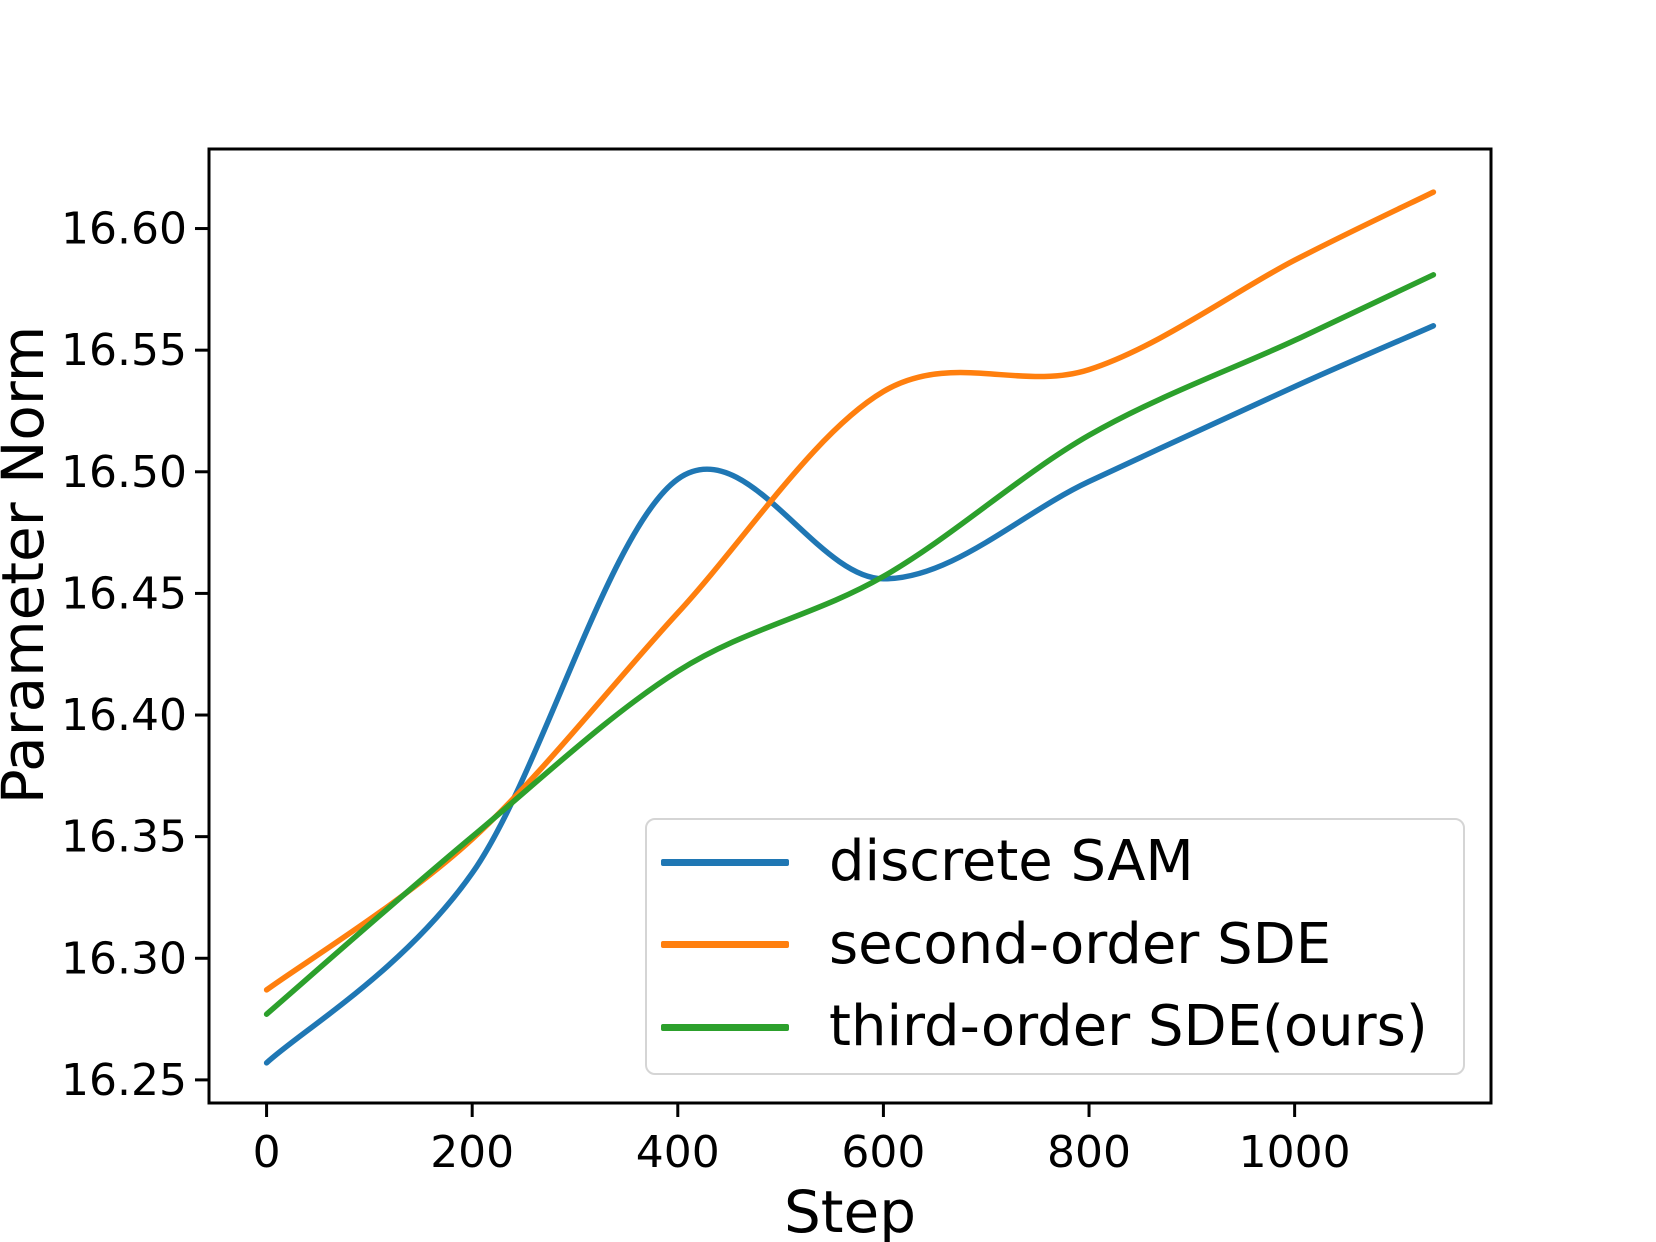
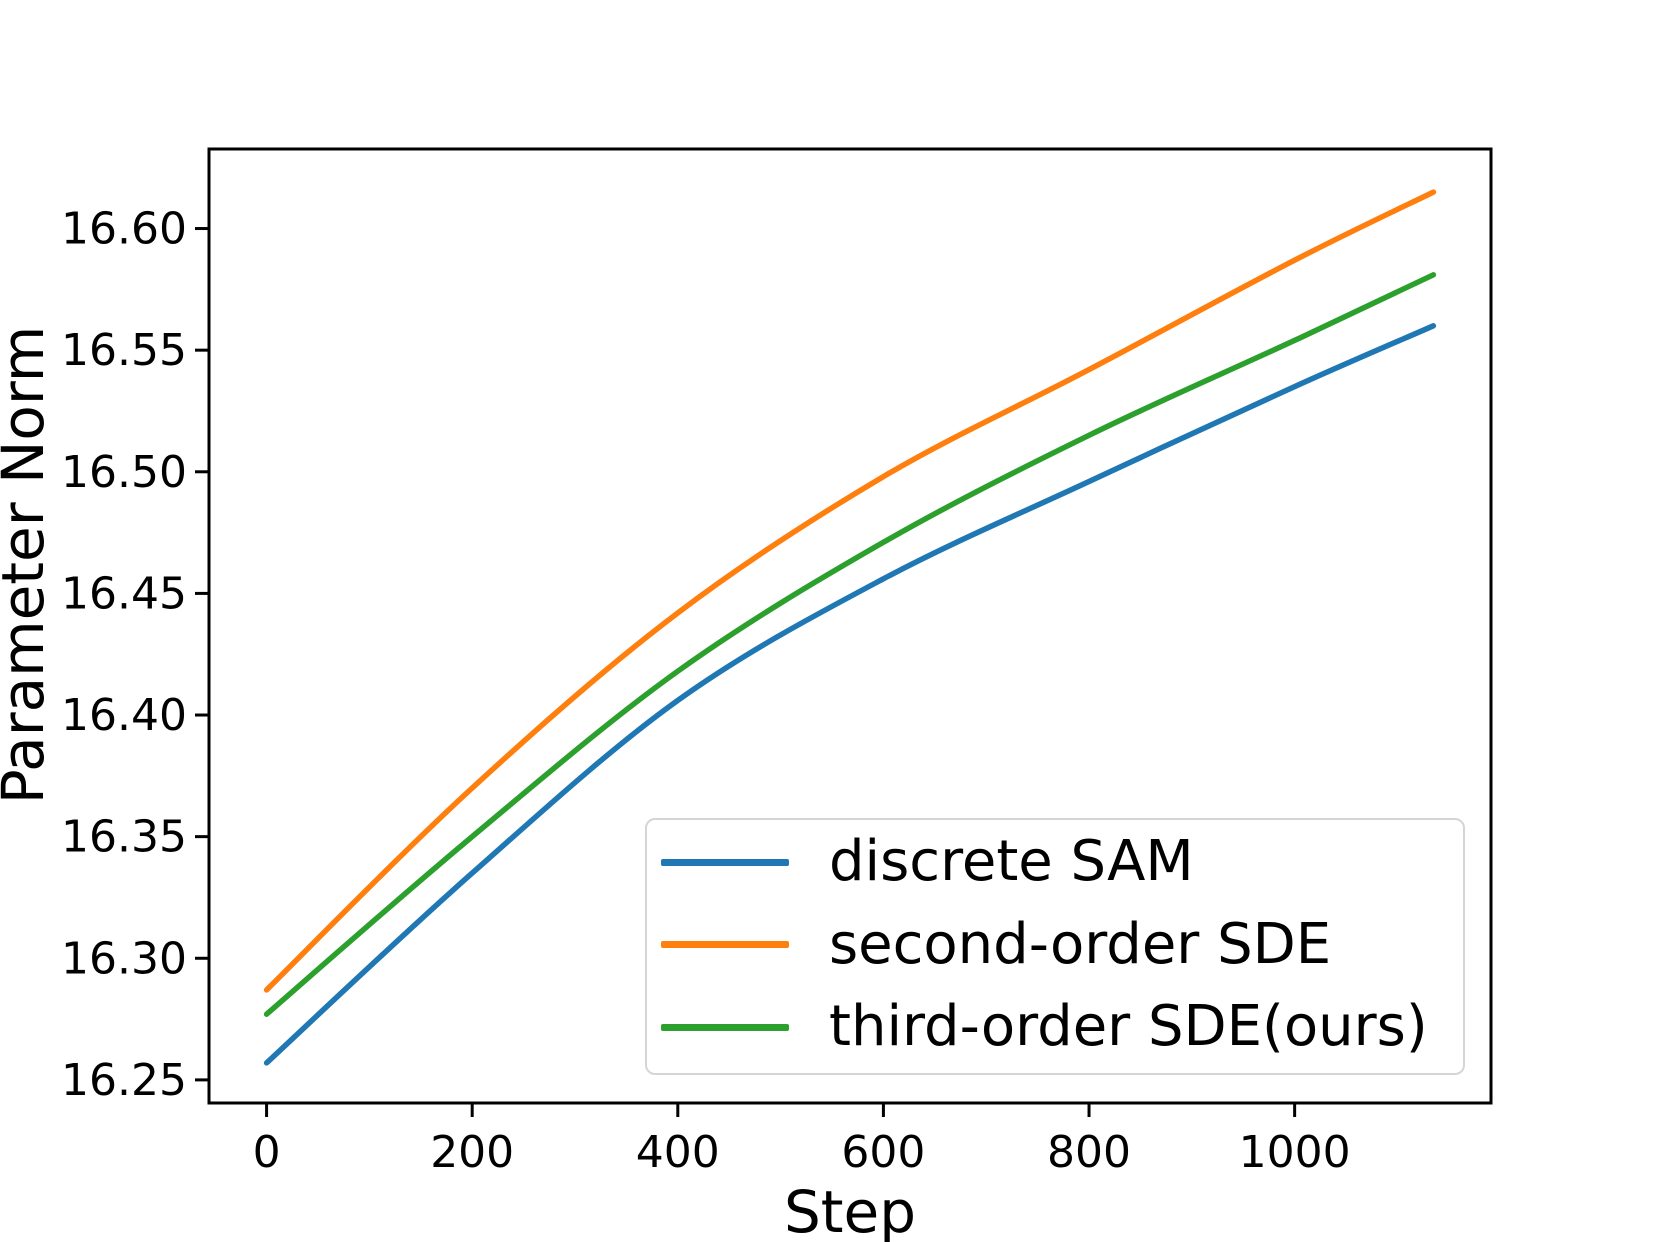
second-order SDE/200: 16.349 -> 16.370
discrete SAM/400: 16.497 -> 16.406
second-order SDE/600: 16.533 -> 16.498
third-order SDE(ours)/600: 16.457 -> 16.471
